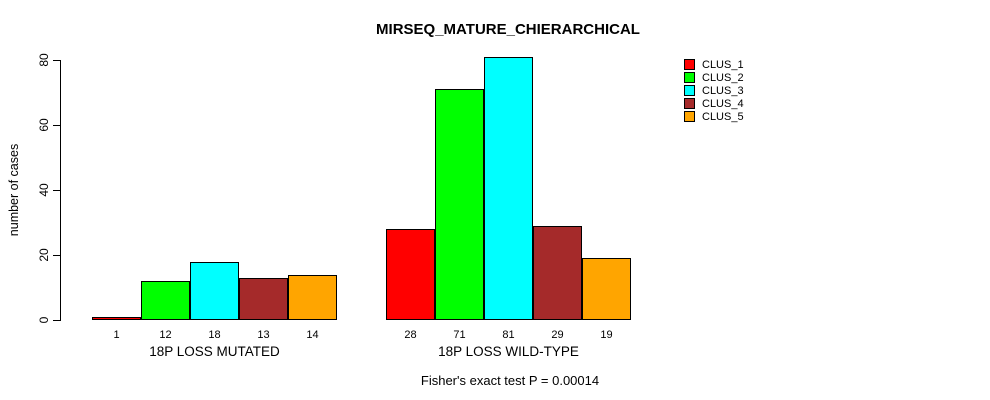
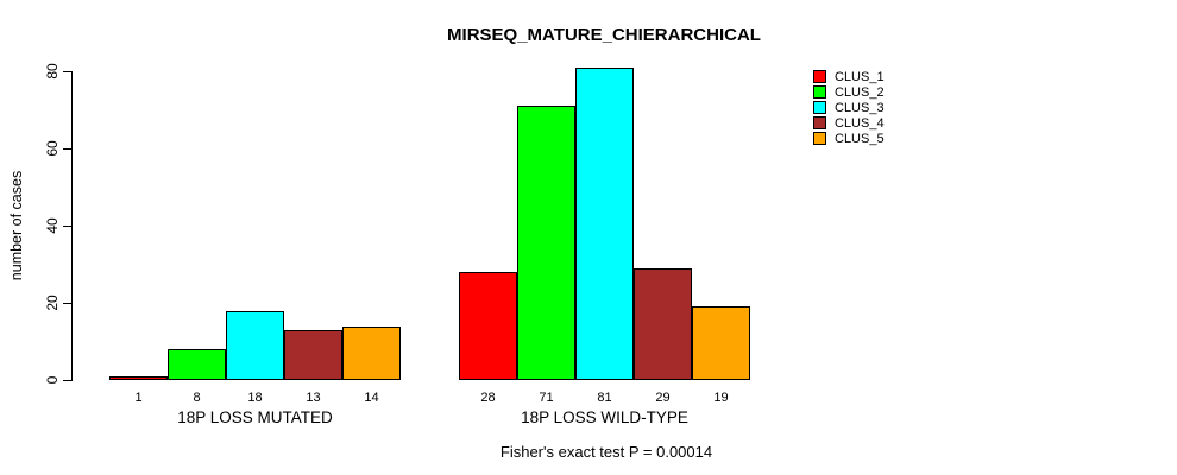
CLUS_2/18P LOSS MUTATED: 12 -> 8
